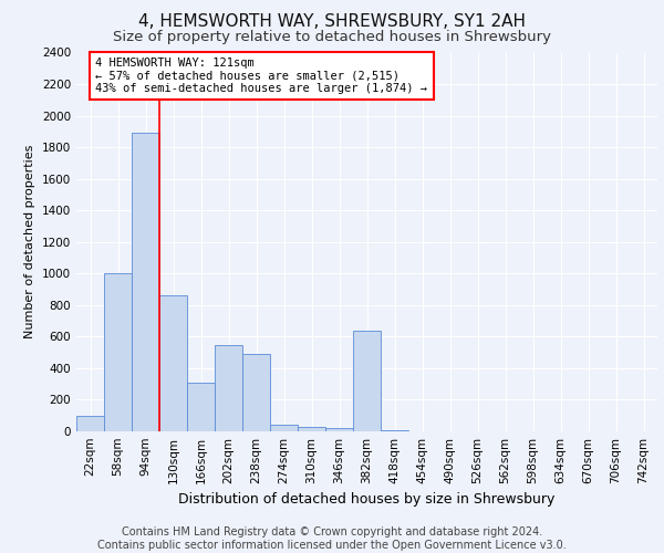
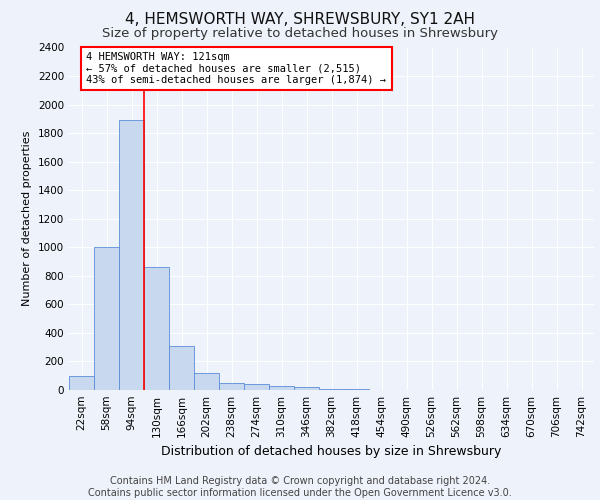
202sqm: 550 -> 120
238sqm: 490 -> 50
382sqm: 640 -> 10
